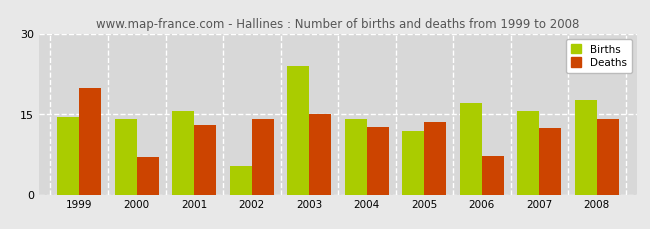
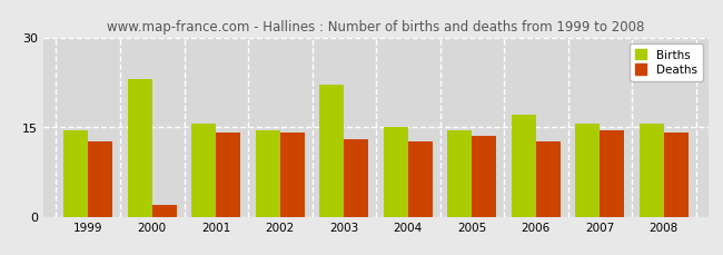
Deaths/1999: 19.8 -> 12.5
Births/2000: 14.0 -> 23.0
Deaths/2000: 7.0 -> 2.0
Deaths/2001: 13.0 -> 14.0
Births/2002: 5.4 -> 14.5
Births/2003: 24.0 -> 22.0
Deaths/2003: 15.0 -> 13.0
Births/2004: 14.0 -> 15.0
Births/2005: 11.8 -> 14.5
Deaths/2006: 7.2 -> 12.5
Deaths/2007: 12.4 -> 14.5
Births/2008: 17.6 -> 15.5
